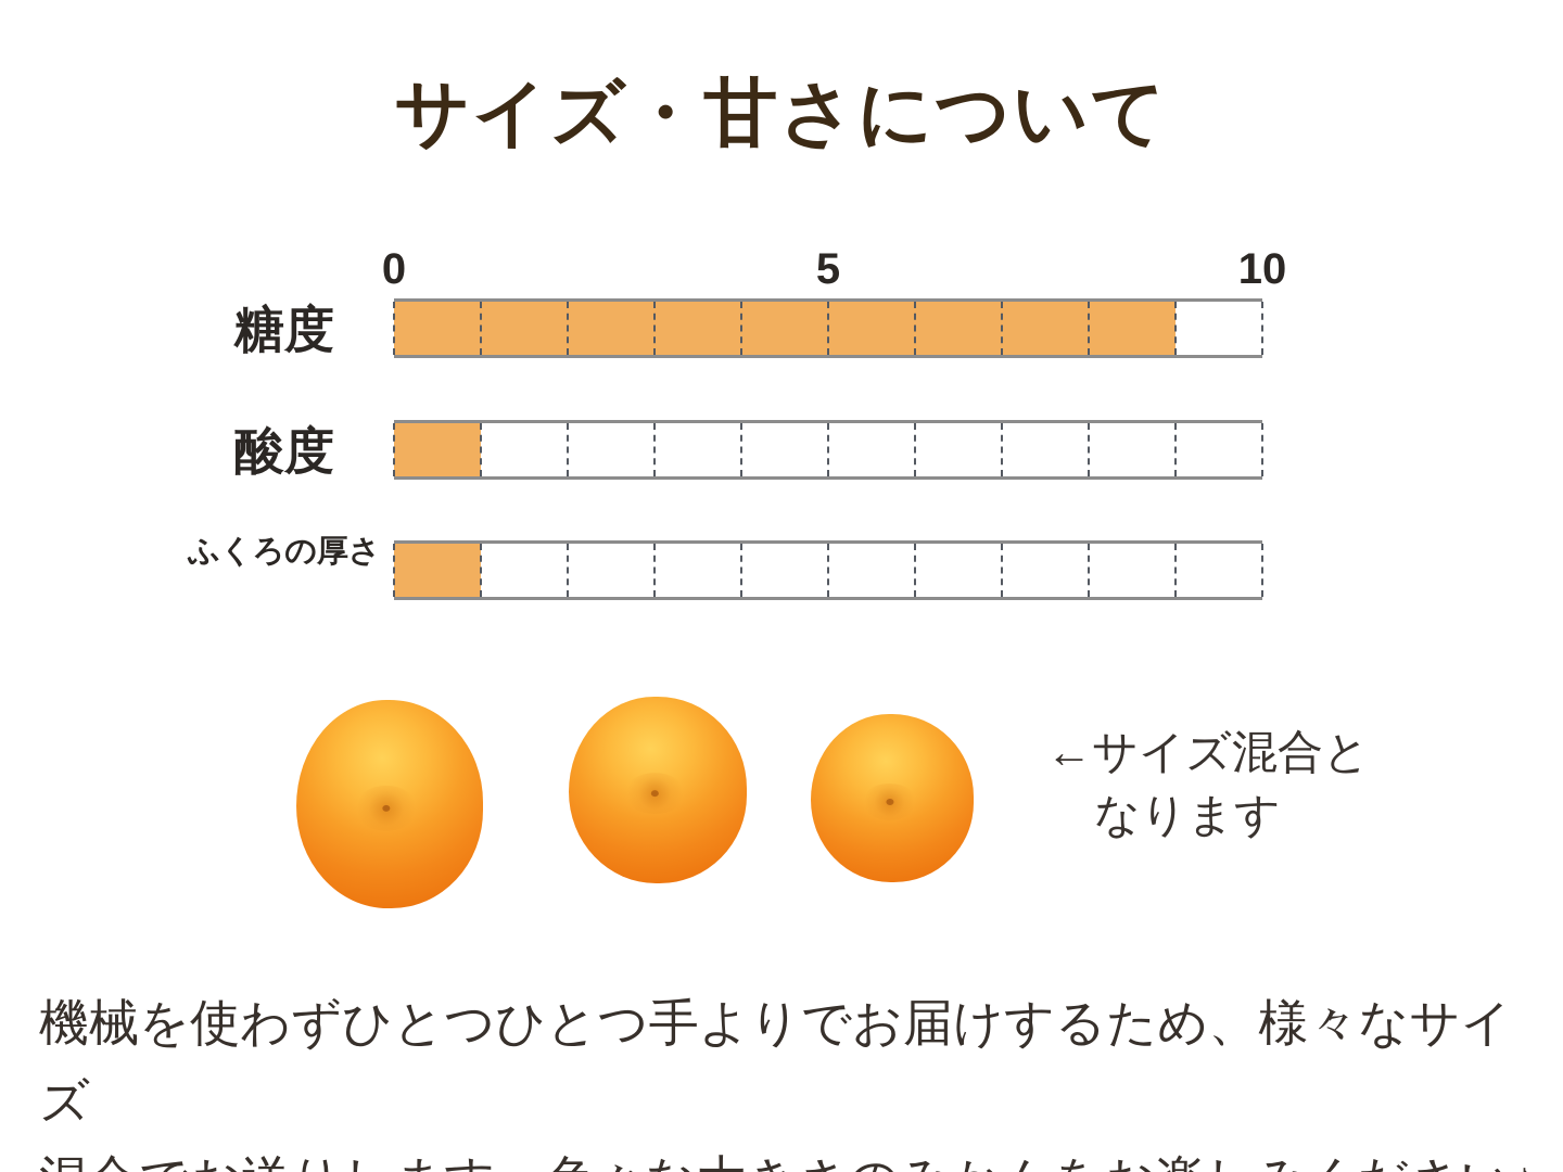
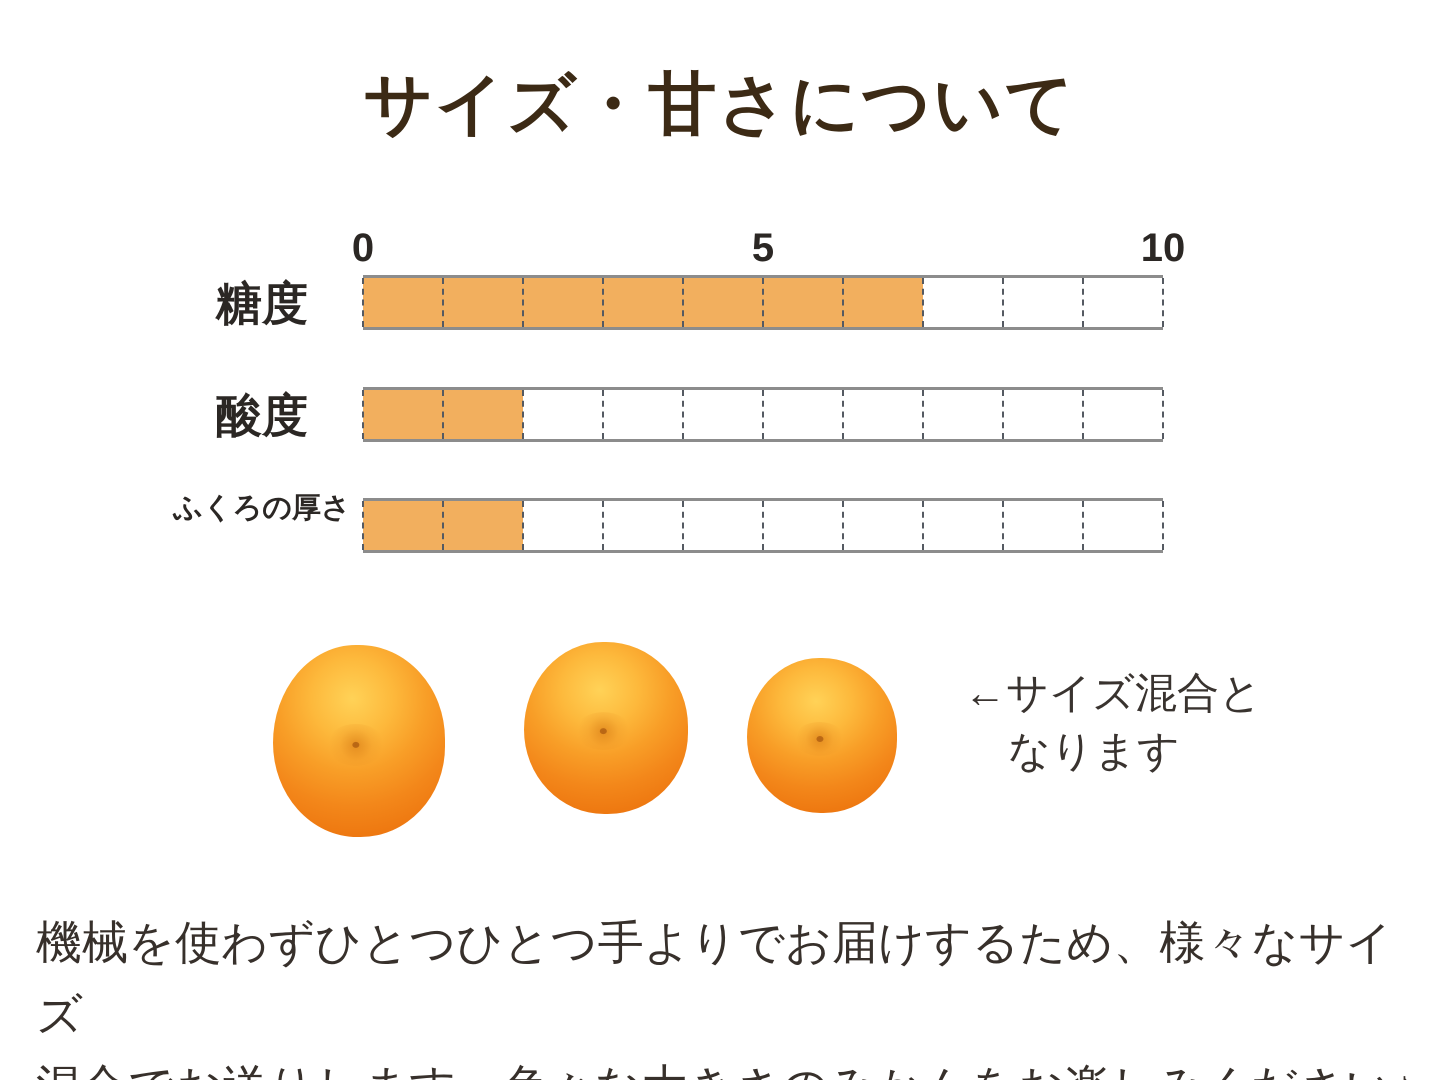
糖度: 9 -> 7
酸度: 1 -> 2
ふくろの厚さ: 1 -> 2
